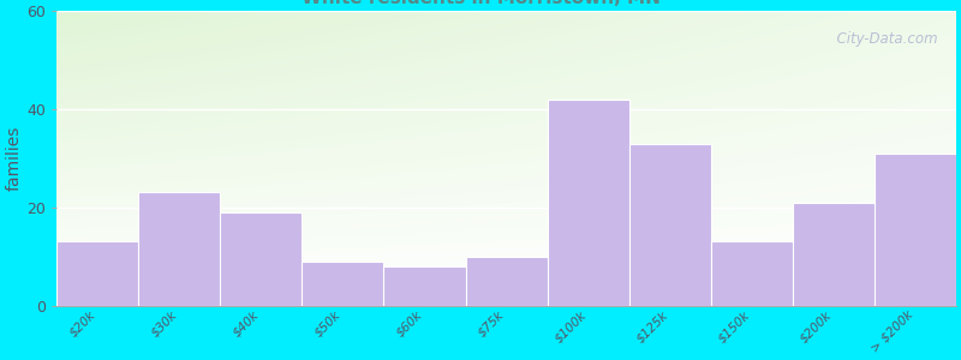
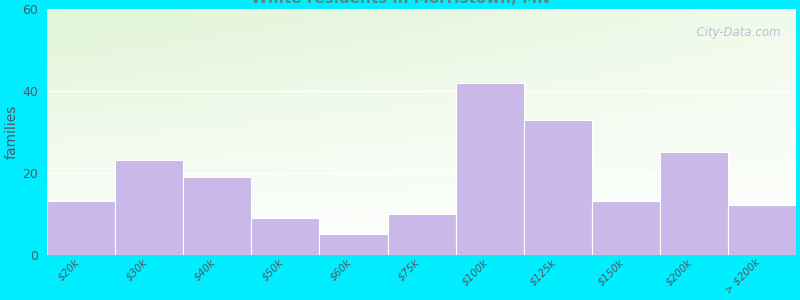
$60k: 8 -> 5
$200k: 21 -> 25
> $200k: 31 -> 12
